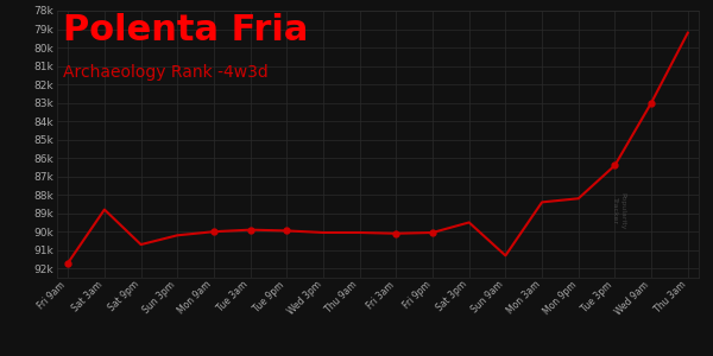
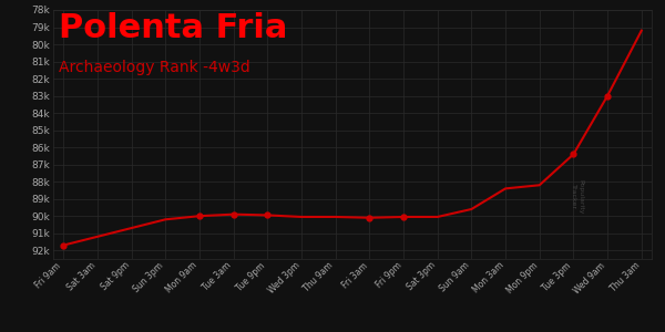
Sat 3am: 88.8k -> 91.2k
Sat 3pm: 89.5k -> 90.0k
Sun 9am: 91.3k -> 89.6k
